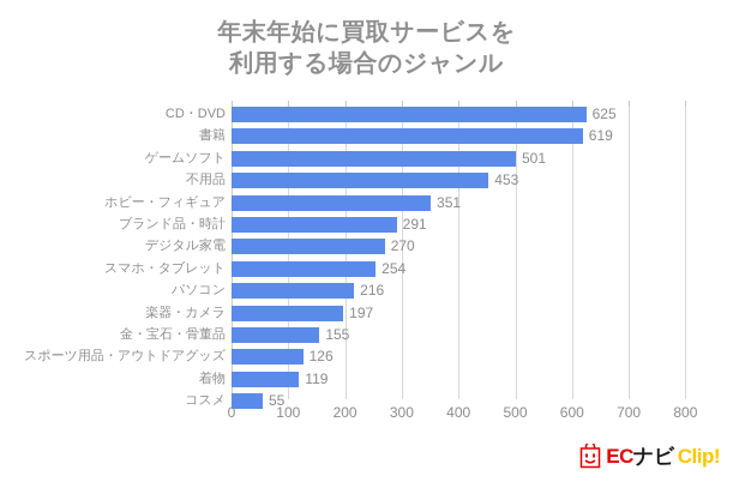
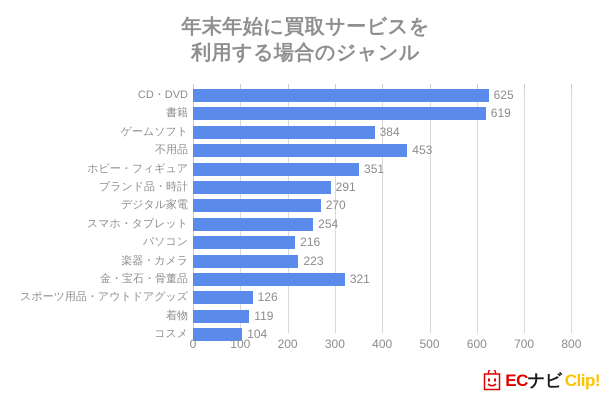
ゲームソフト: 501 -> 384
楽器・カメラ: 197 -> 223
金・宝石・骨董品: 155 -> 321
コスメ: 55 -> 104
